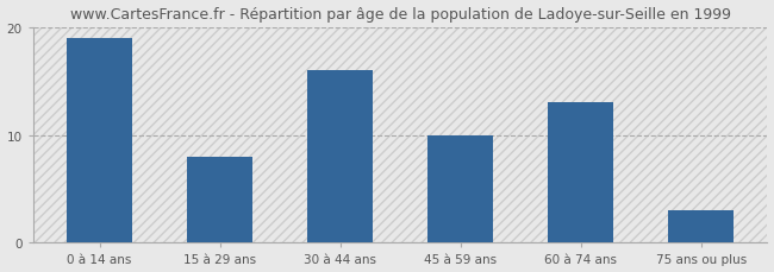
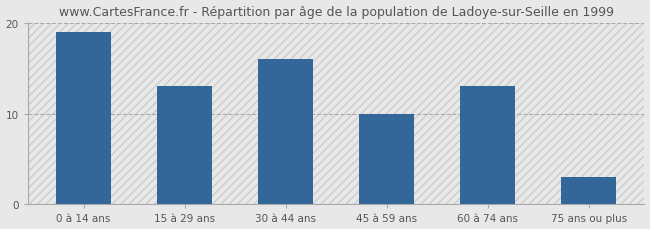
15 à 29 ans: 8 -> 13
